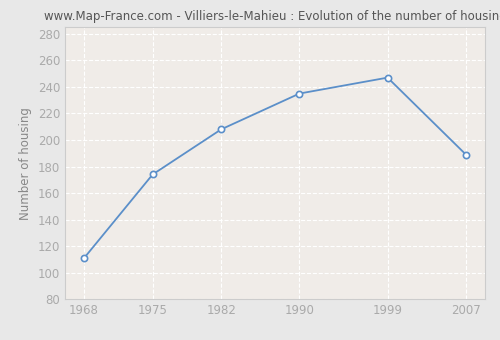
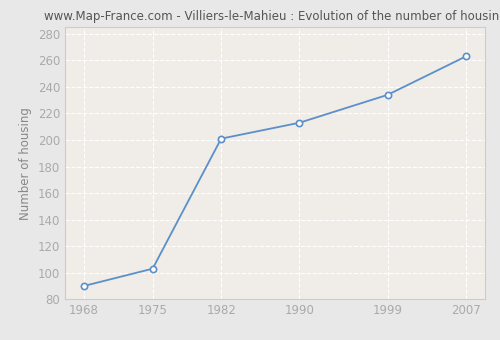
1968: 111 -> 90
1975: 174 -> 103
1982: 208 -> 201
1990: 235 -> 213
1999: 247 -> 234
2007: 189 -> 263
